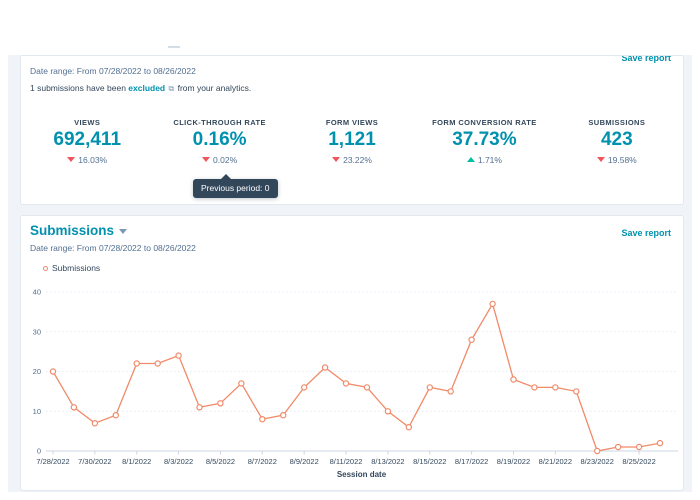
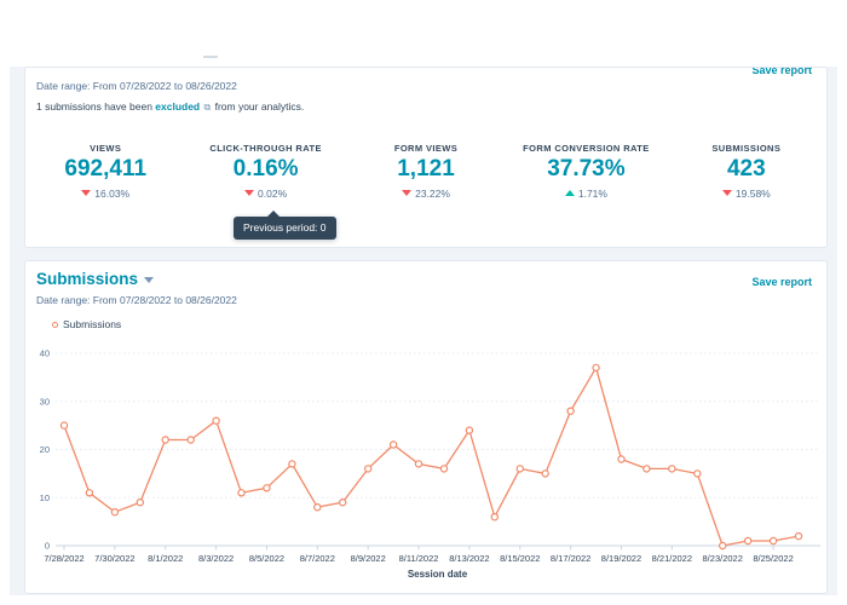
7/28/2022: 20 -> 25
8/3/2022: 24 -> 26
8/13/2022: 10 -> 24
